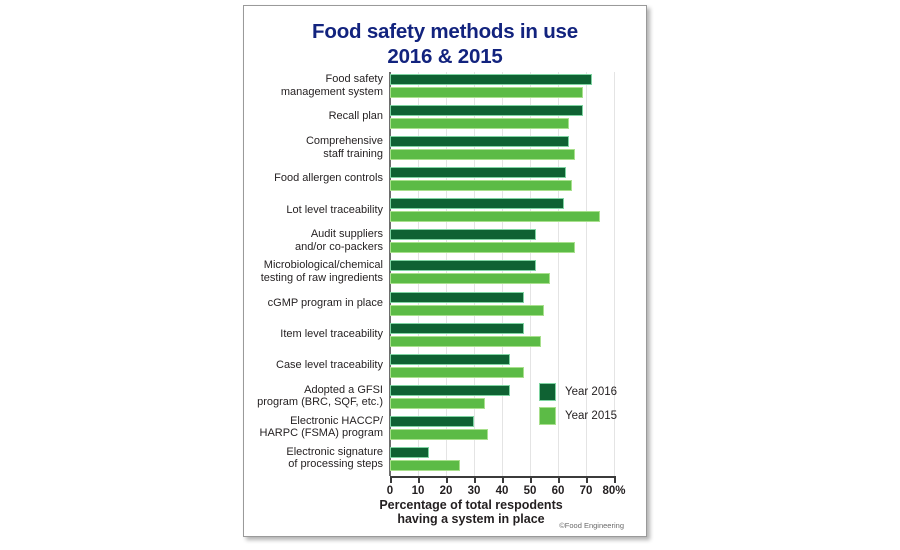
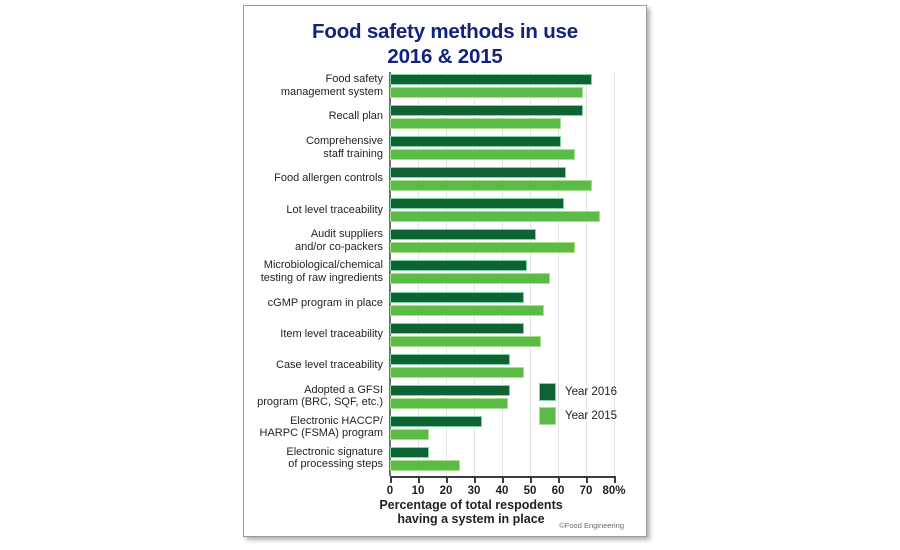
Year 2015/Recall plan: 64% -> 61%
Year 2016/Comprehensive staff training: 64% -> 61%
Year 2015/Food allergen controls: 65% -> 72%
Year 2016/Microbiological/chemical testing of raw ingredients: 52% -> 49%
Year 2015/Adopted a GFSI program (BRC, SQF, etc.): 34% -> 42%
Year 2016/Electronic HACCP/HARPC (FSMA) program: 30% -> 33%
Year 2015/Electronic HACCP/HARPC (FSMA) program: 35% -> 14%
